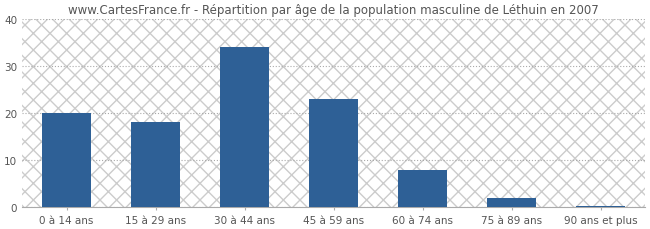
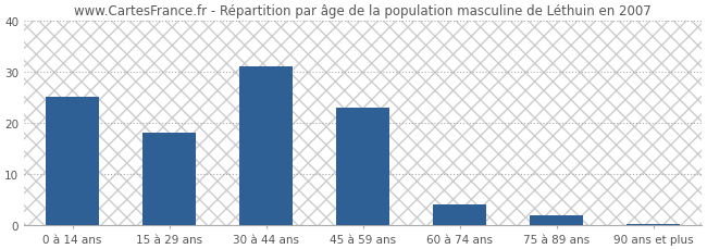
0 à 14 ans: 20.0 -> 25.0
30 à 44 ans: 34.0 -> 31.0
60 à 74 ans: 8.0 -> 4.0
